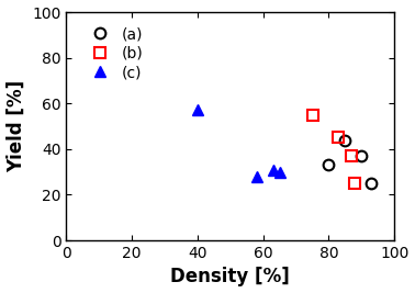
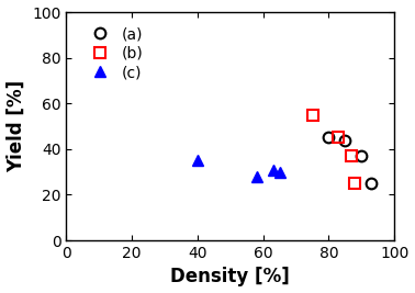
(c)/40: 57 -> 35
(a)/80: 33 -> 45
